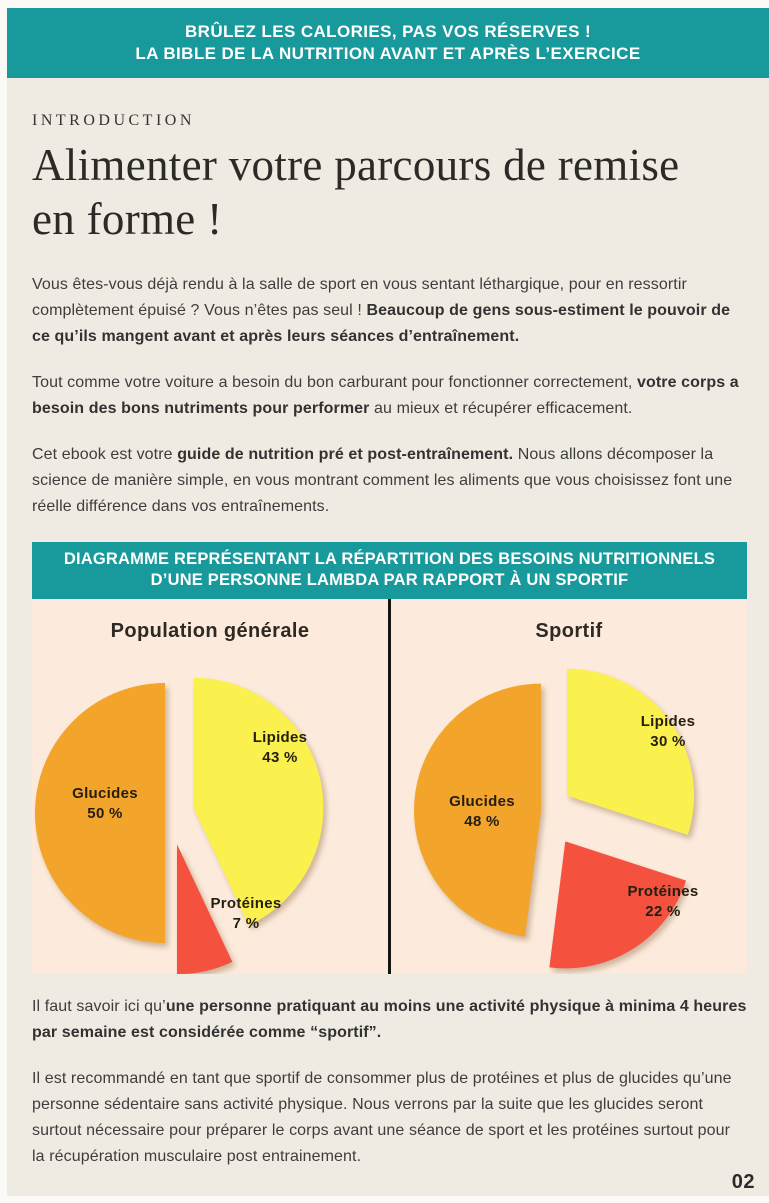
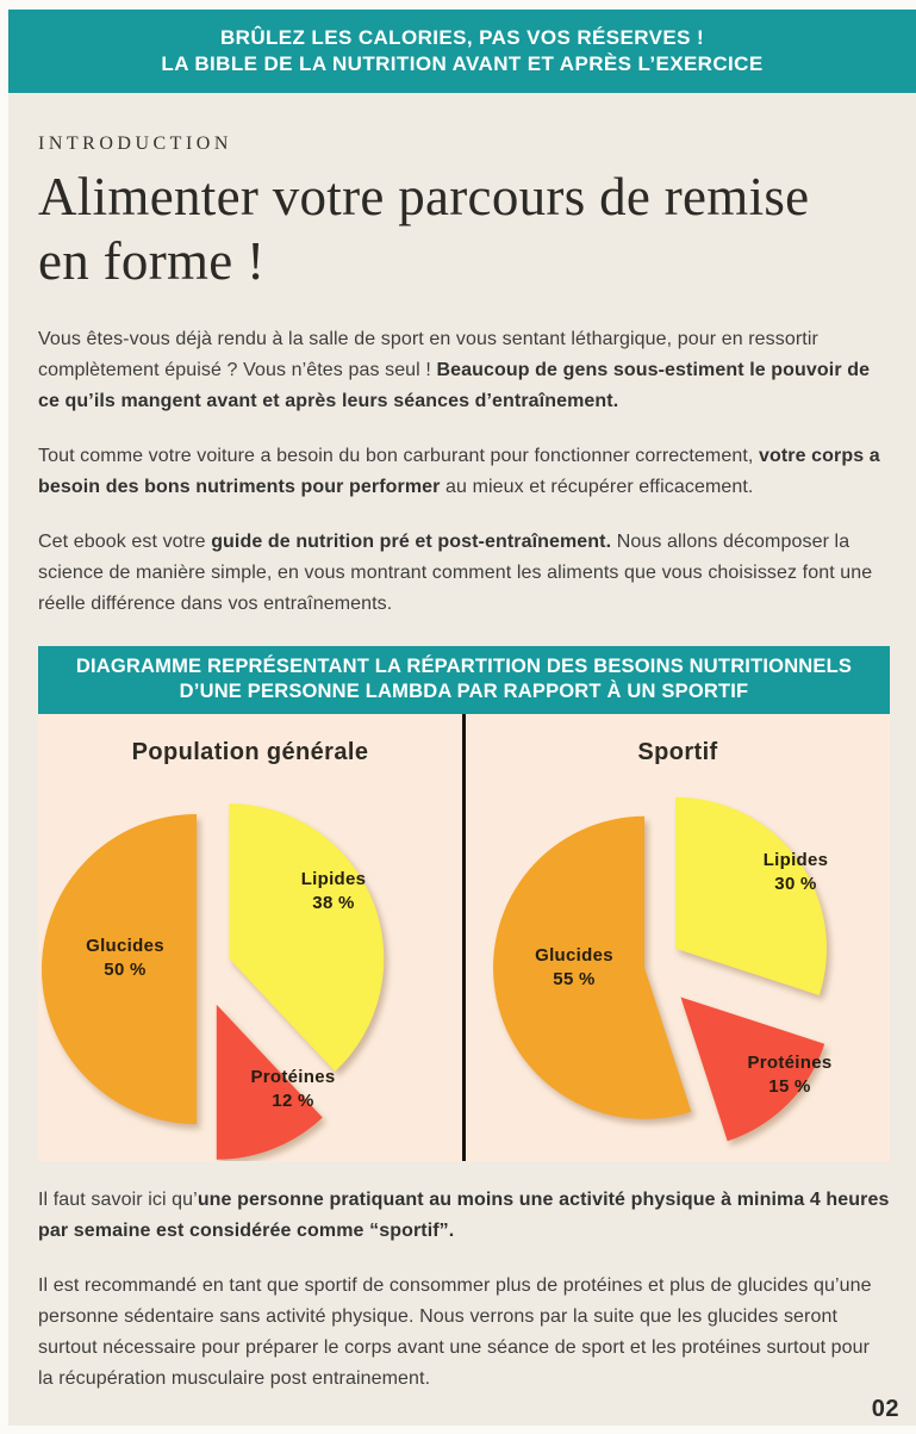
Population générale/Lipides: 43 -> 38
Population générale/Protéines: 7 -> 12
Sportif/Protéines: 22 -> 15
Sportif/Glucides: 48 -> 55
